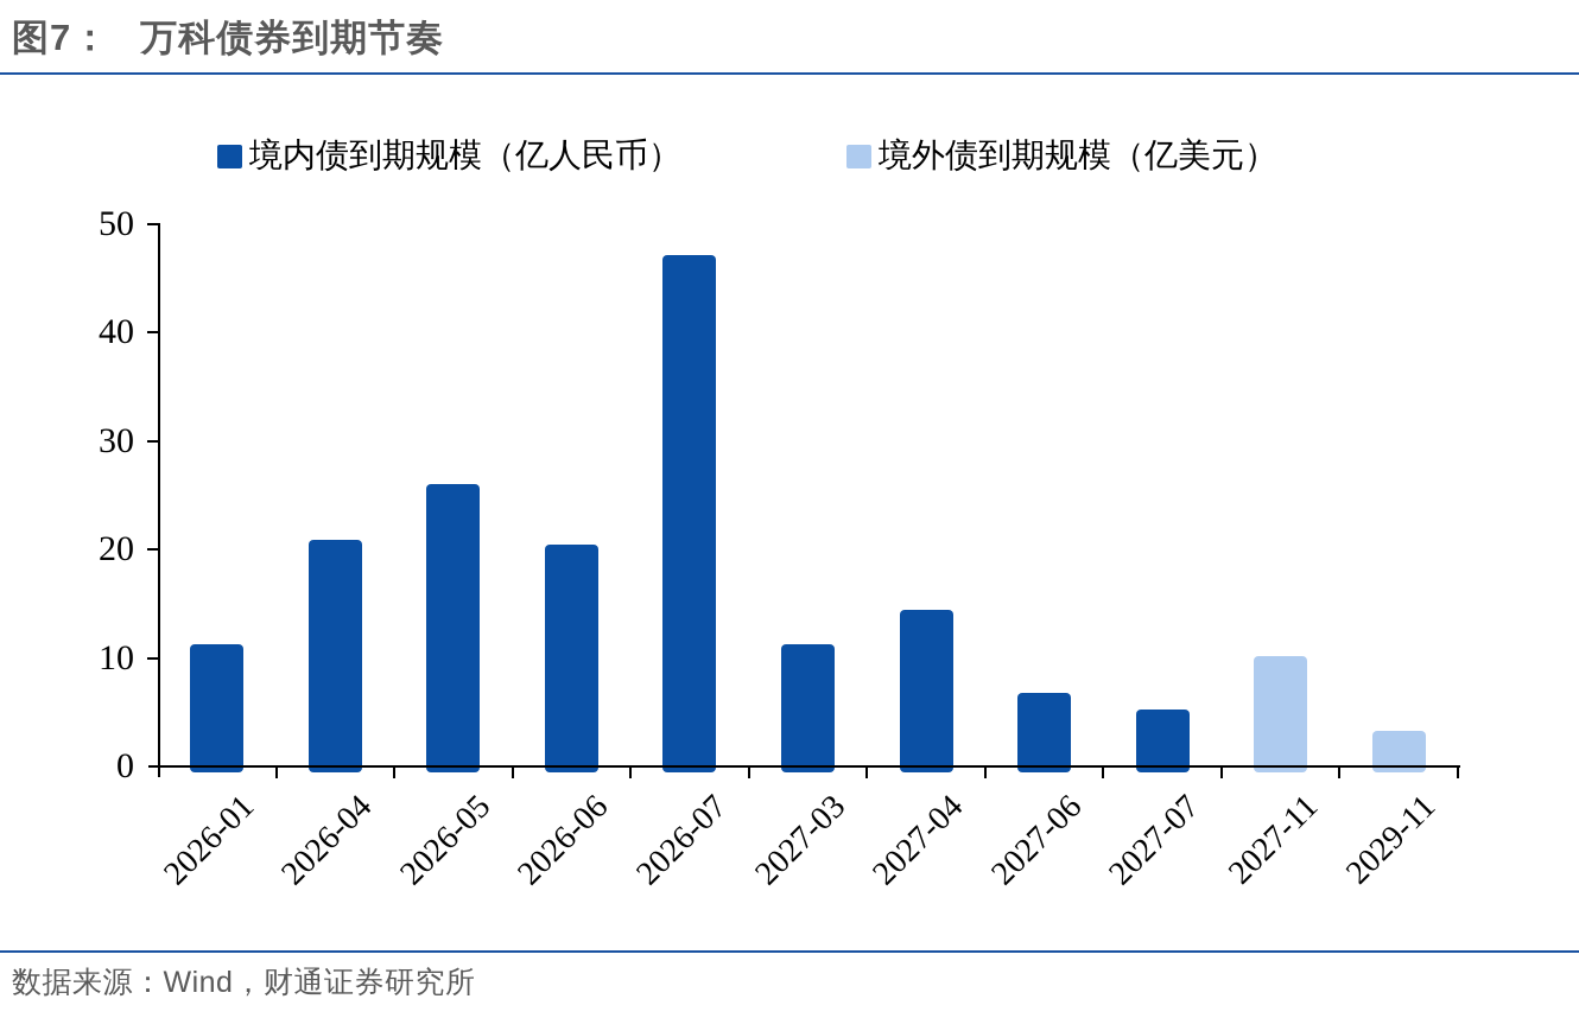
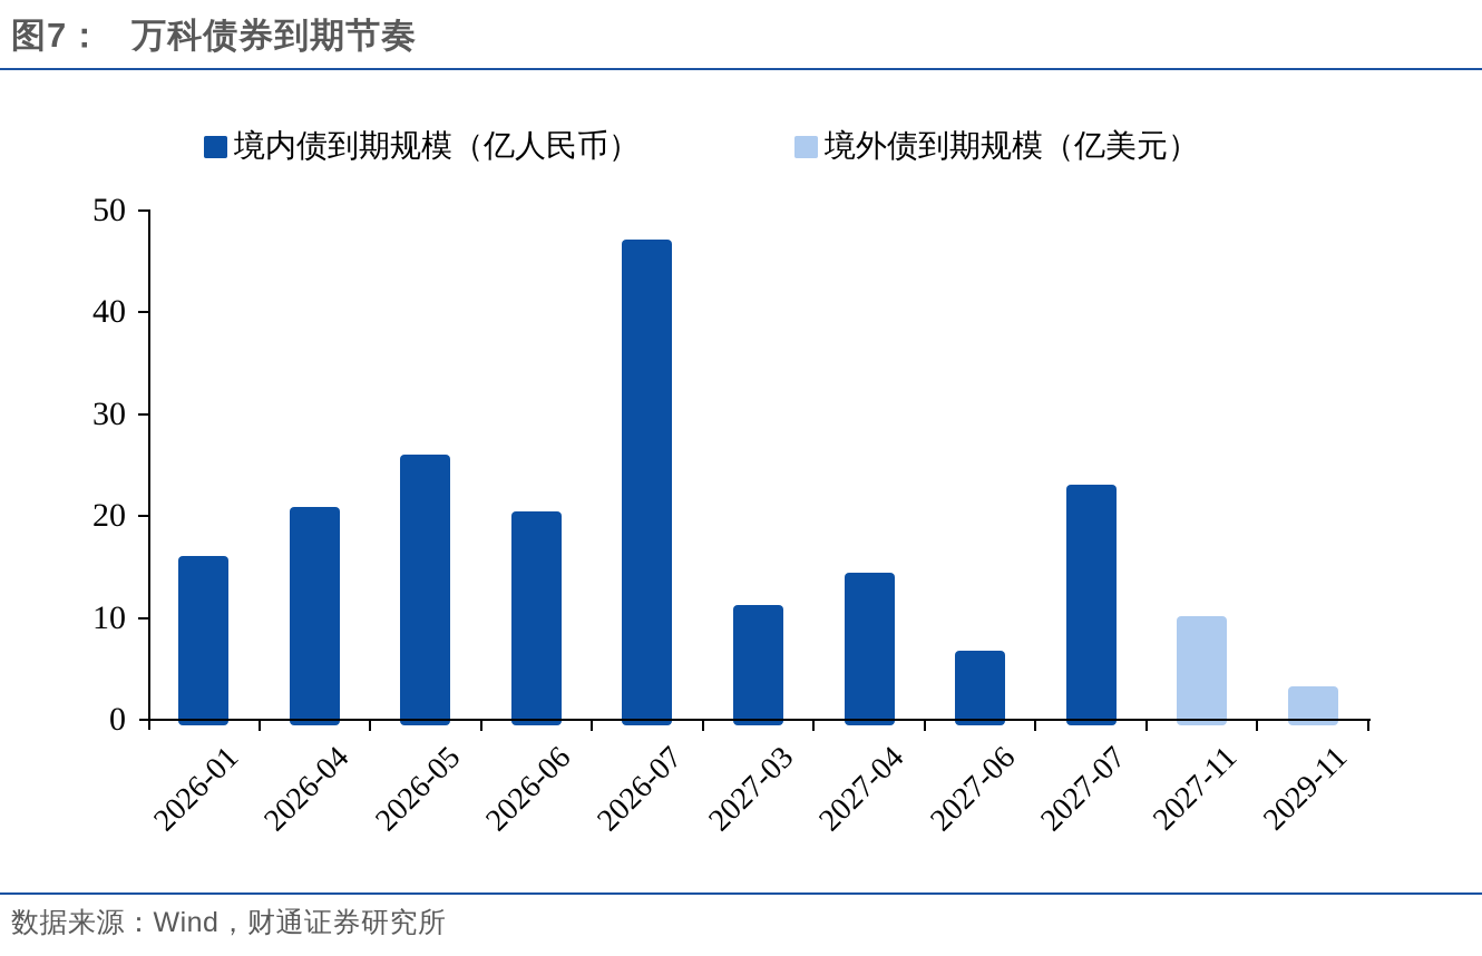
境内债到期规模（亿人民币）/2026-01: 11 -> 16
境内债到期规模（亿人民币）/2027-07: 5 -> 23
